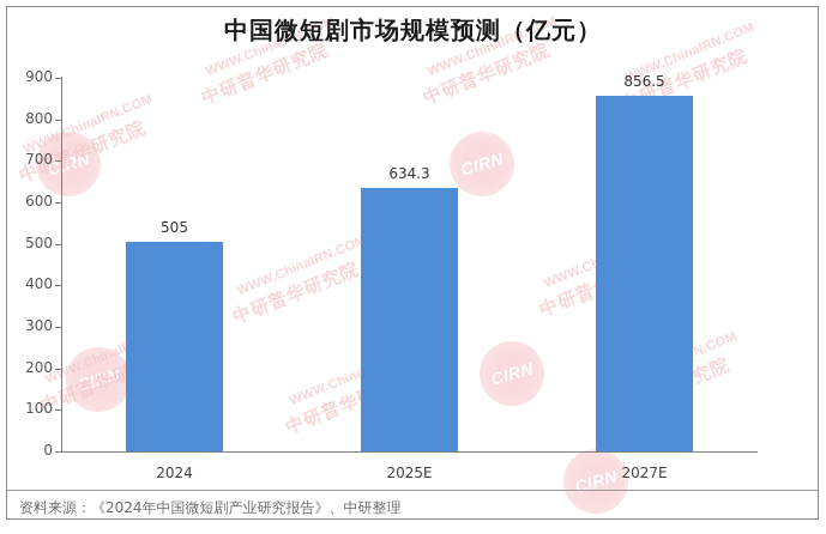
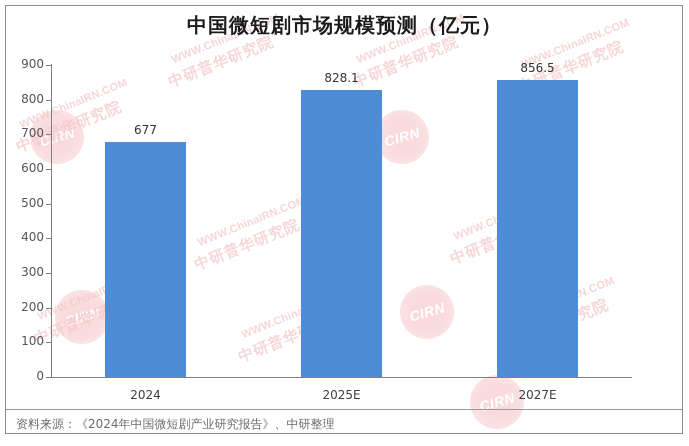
2024: 505 -> 677
2025E: 634.3 -> 828.1
